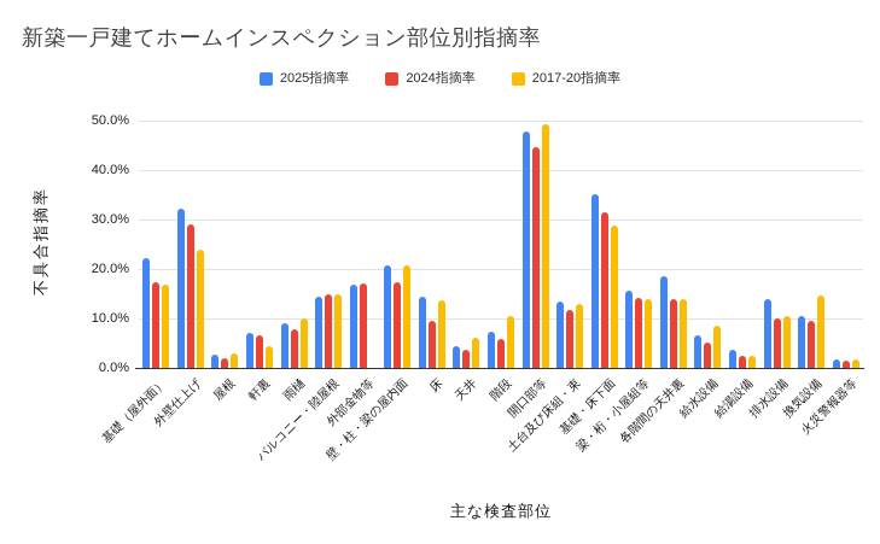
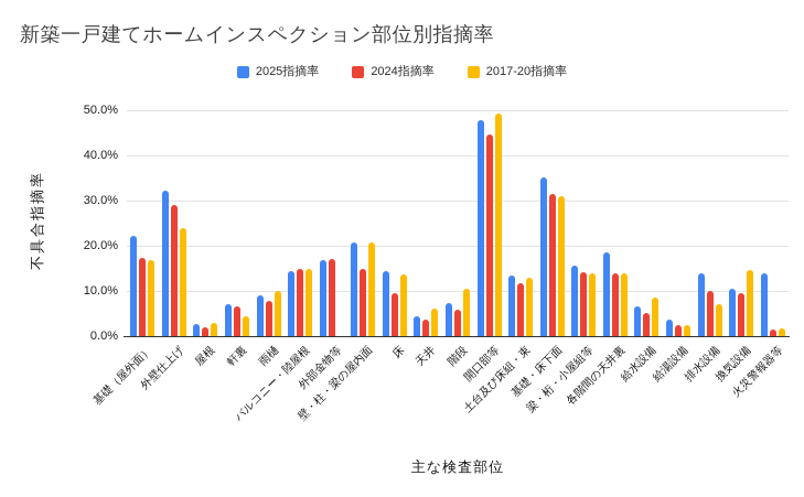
2024指摘率/壁・柱・梁の屋内面: 17% -> 15%
2017-20指摘率/基礎・床下面: 29% -> 31%
2017-20指摘率/排水設備: 11% -> 7%
2025指摘率/火災警報器等: 2% -> 14%
